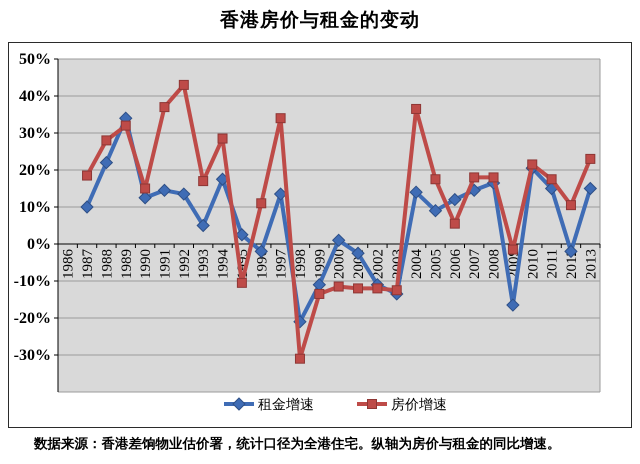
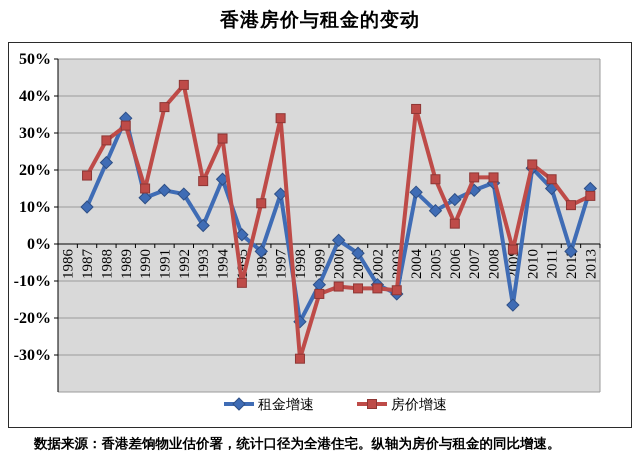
房价增速/2013: 23% -> 13%
